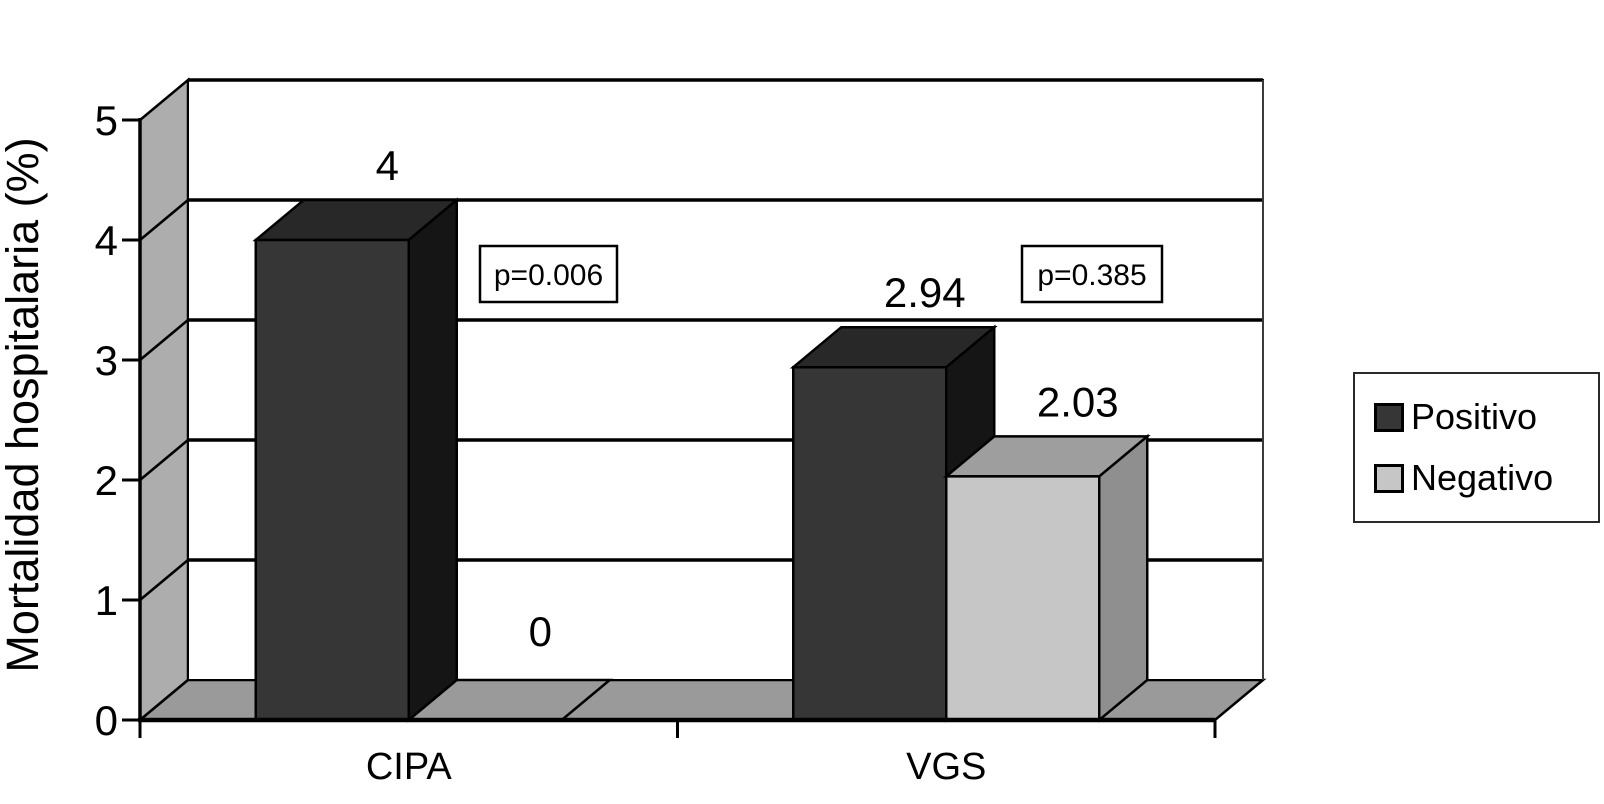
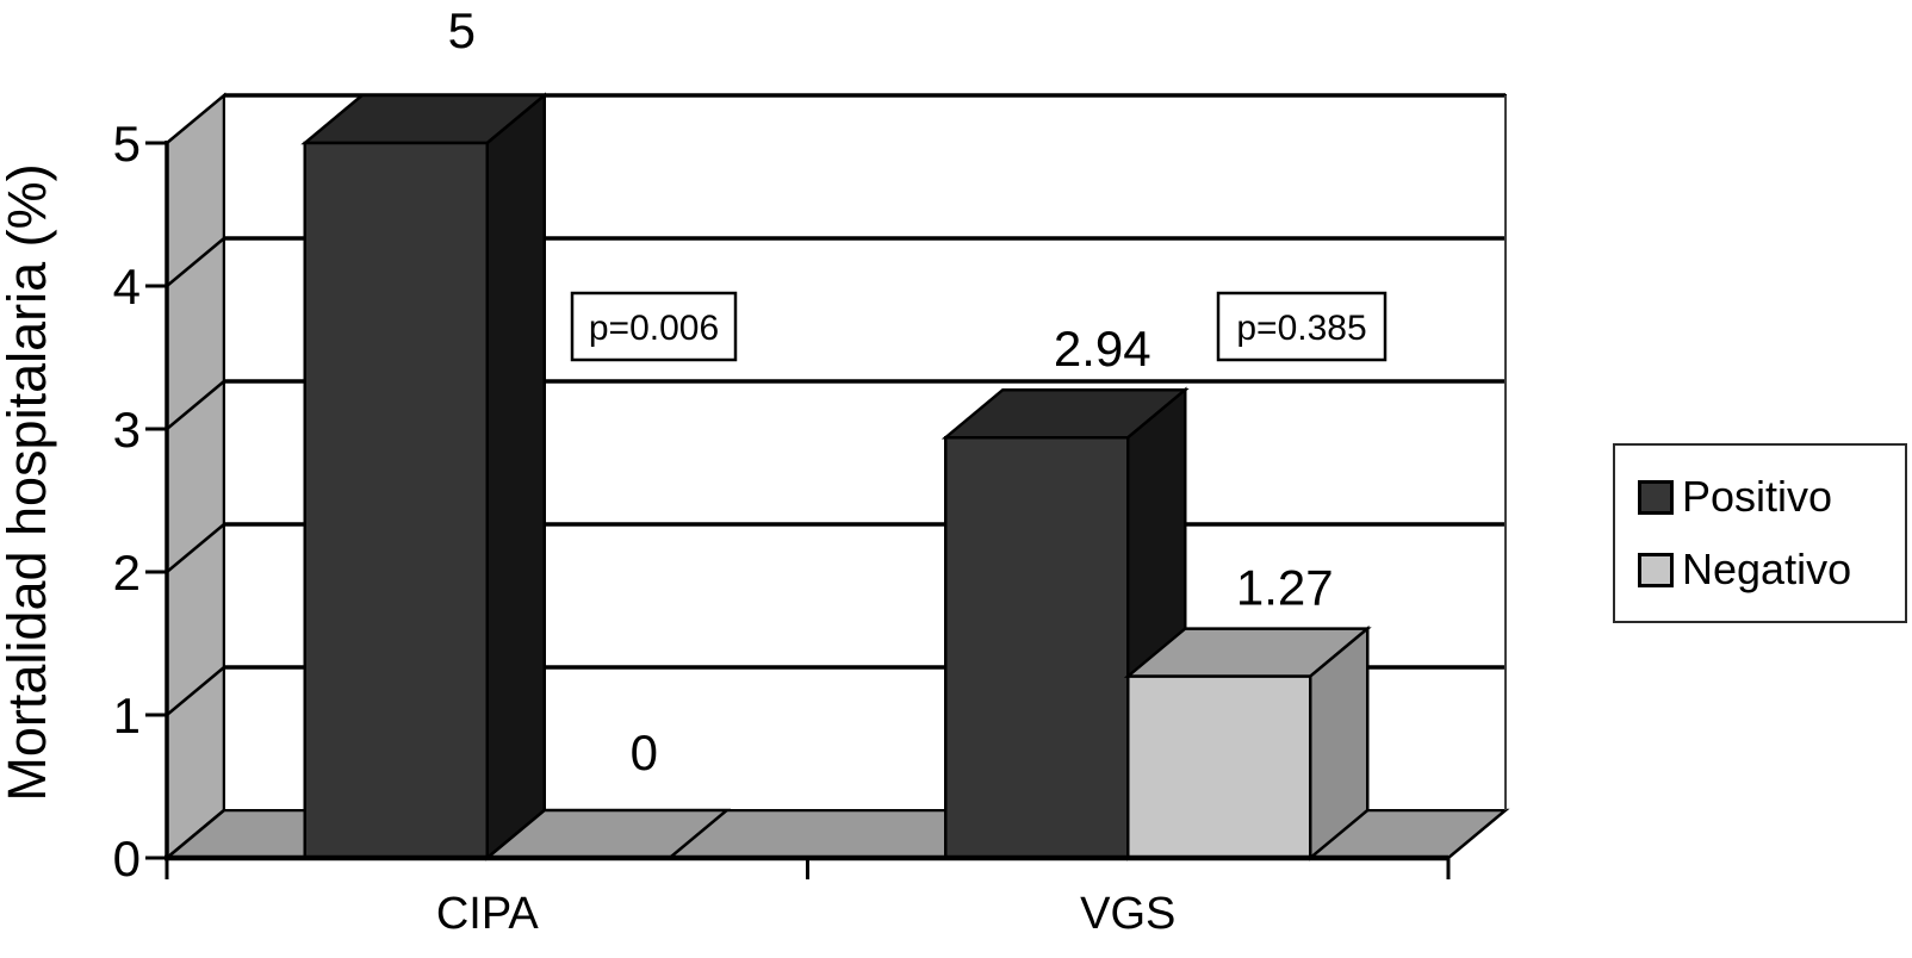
Positivo/CIPA: 4 -> 5
Negativo/VGS: 2.03 -> 1.27
